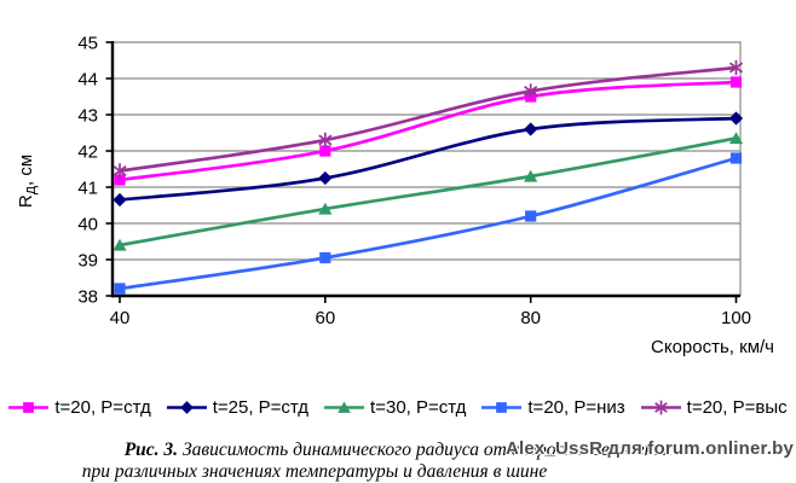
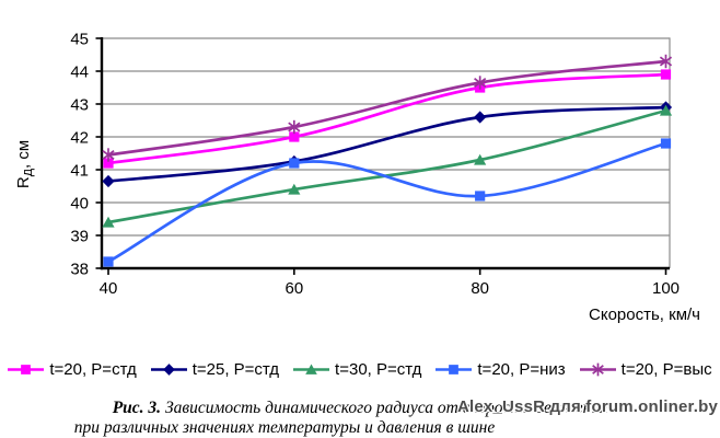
t=20, P=низ/60: 39.0 -> 41.2
t=30, P=стд/100: 42.4 -> 42.8
